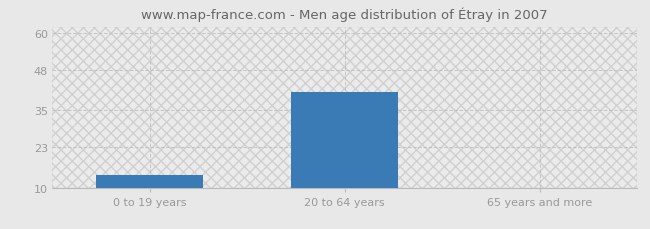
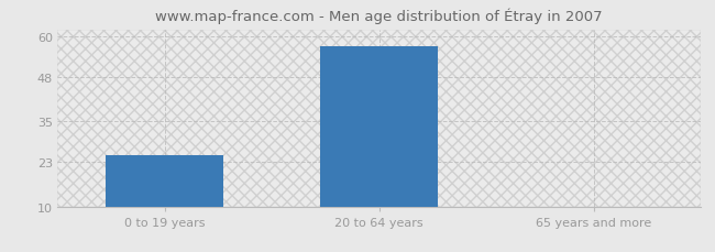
0 to 19 years: 14 -> 25
20 to 64 years: 41 -> 57
